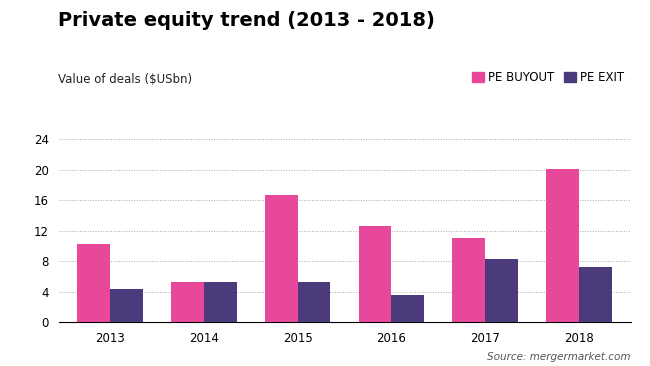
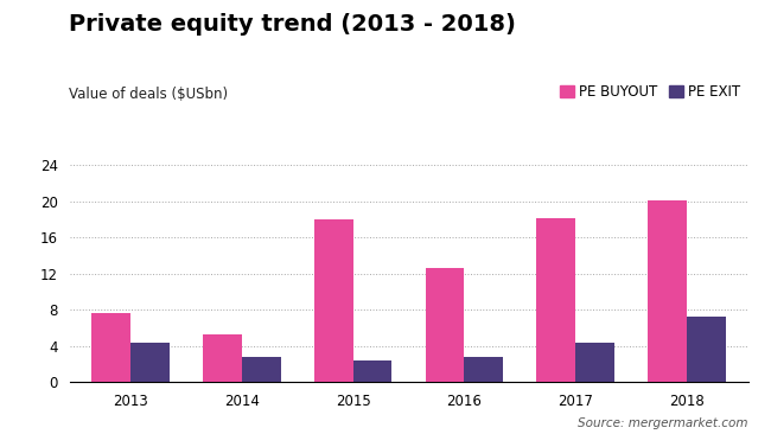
PE BUYOUT/2013: 10.2 -> 7.6
PE EXIT/2014: 5.3 -> 2.8
PE BUYOUT/2015: 16.7 -> 18.0
PE EXIT/2015: 5.3 -> 2.4
PE EXIT/2016: 3.6 -> 2.8
PE BUYOUT/2017: 11.0 -> 18.2
PE EXIT/2017: 8.3 -> 4.4
